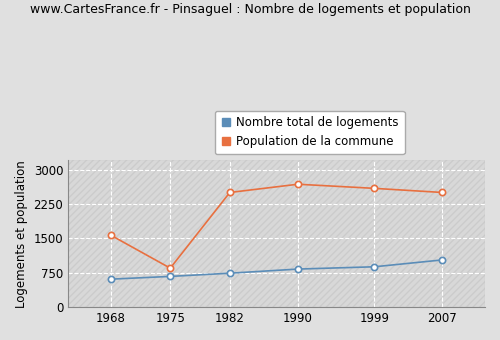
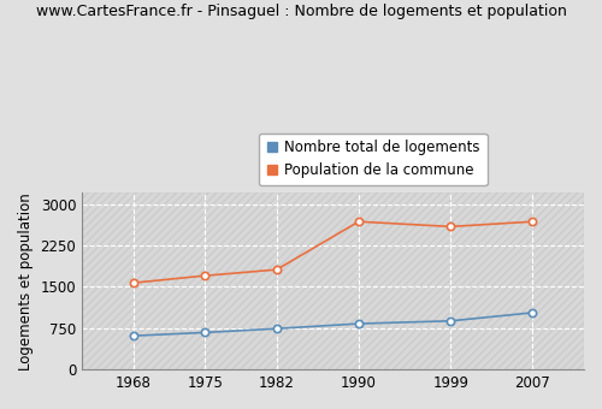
Population de la commune/1975: 850 -> 1700
Population de la commune/1982: 2500 -> 1810
Population de la commune/2007: 2500 -> 2680
